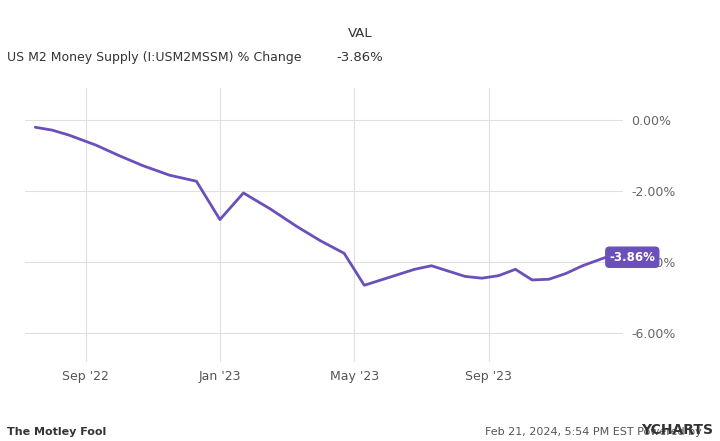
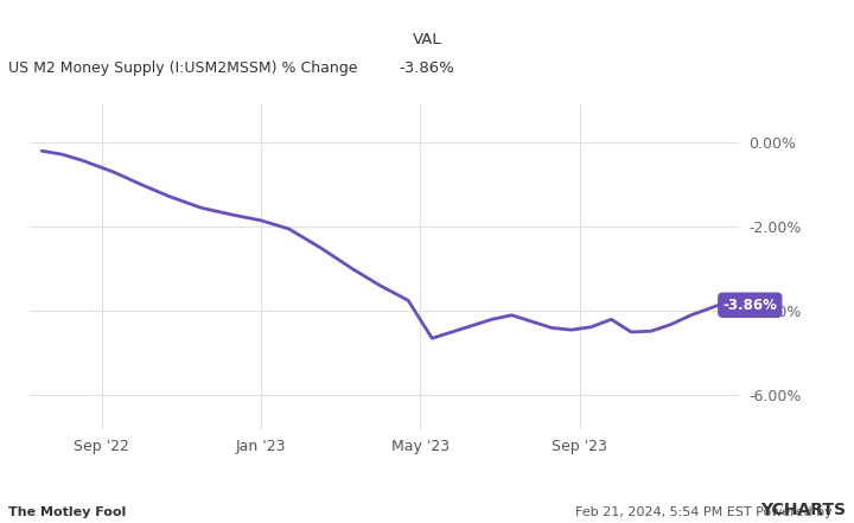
Jan '23: -2.80% -> -1.85%
